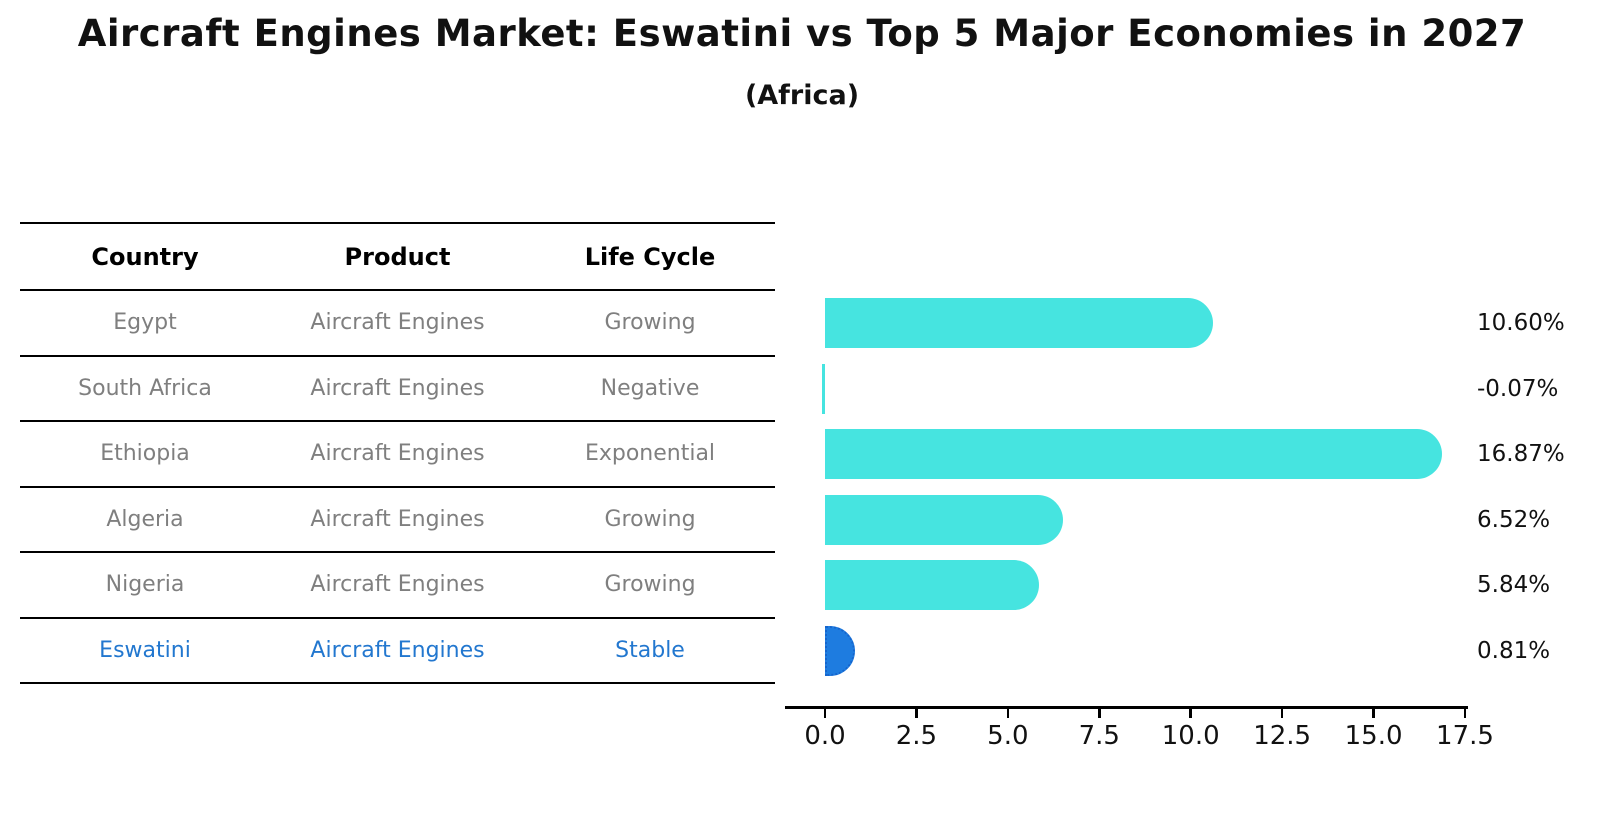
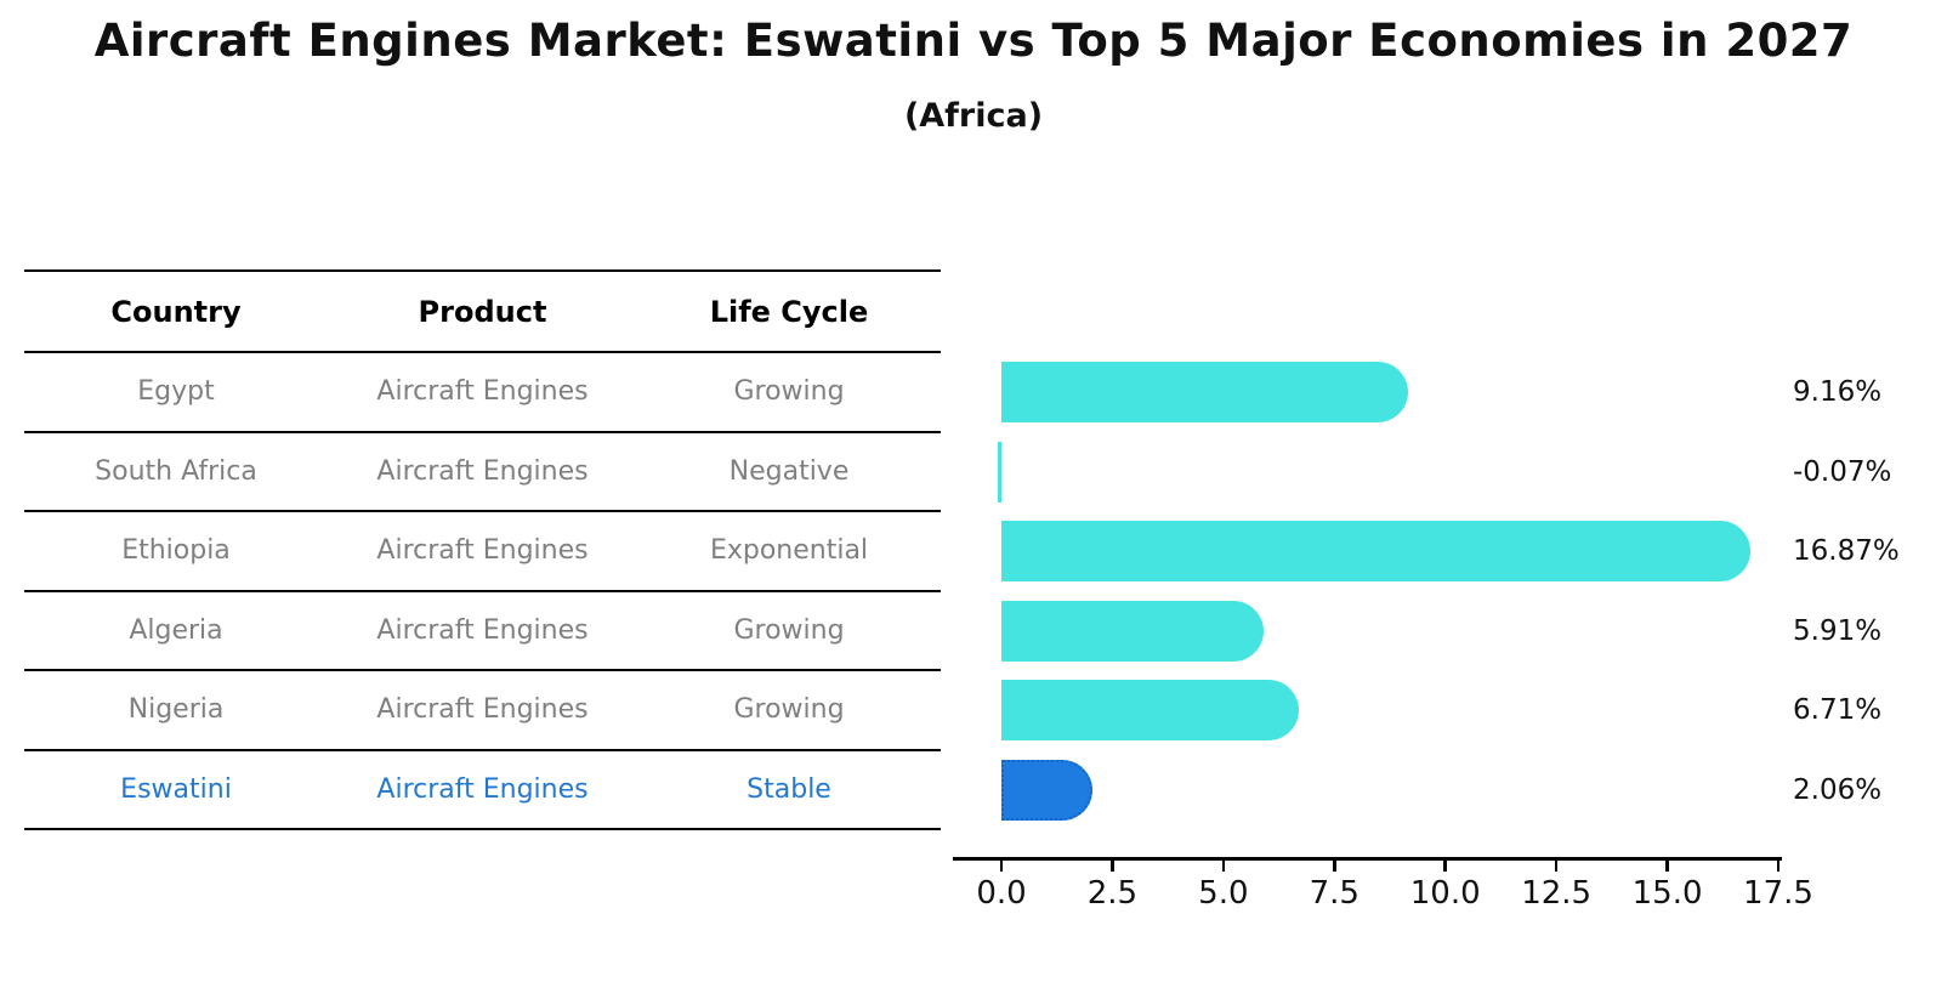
Egypt: 10.60% -> 9.16%
Algeria: 6.52% -> 5.91%
Nigeria: 5.84% -> 6.71%
Eswatini: 0.81% -> 2.06%
